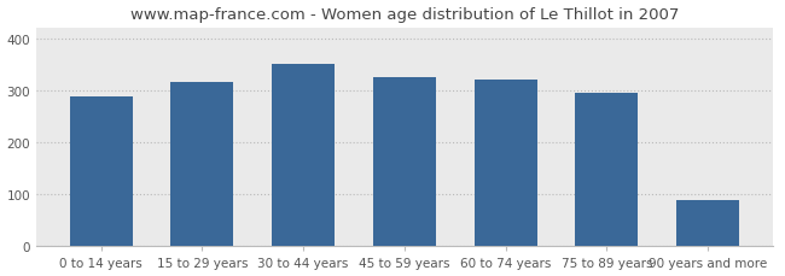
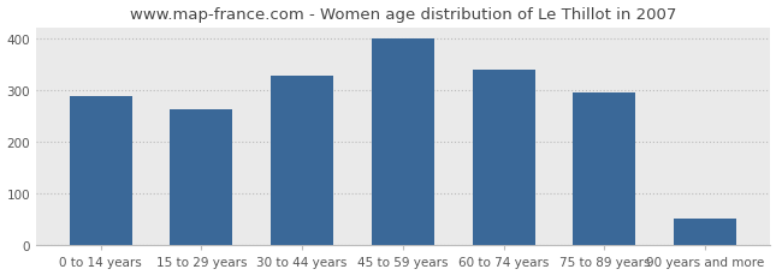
15 to 29 years: 315 -> 263
30 to 44 years: 350 -> 328
45 to 59 years: 325 -> 400
60 to 74 years: 320 -> 338
90 years and more: 90 -> 52
